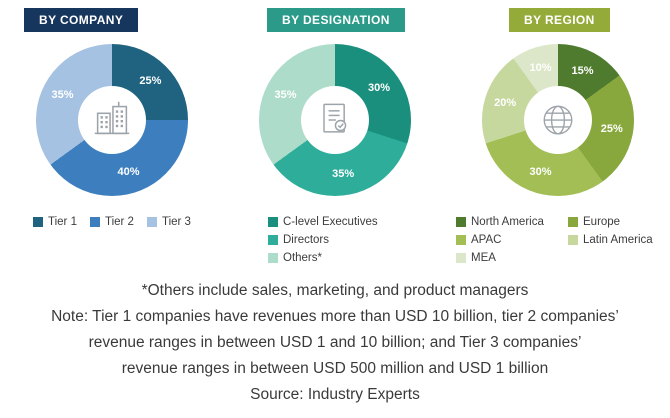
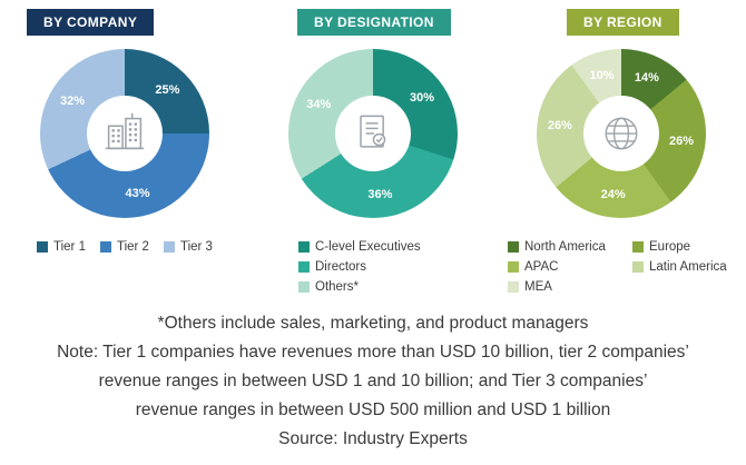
BY COMPANY/Tier 2: 40% -> 43%
BY COMPANY/Tier 3: 35% -> 32%
BY DESIGNATION/Directors: 35% -> 36%
BY DESIGNATION/Others*: 35% -> 34%
BY REGION/North America: 15% -> 14%
BY REGION/Europe: 25% -> 26%
BY REGION/APAC: 30% -> 24%
BY REGION/Latin America: 20% -> 26%
